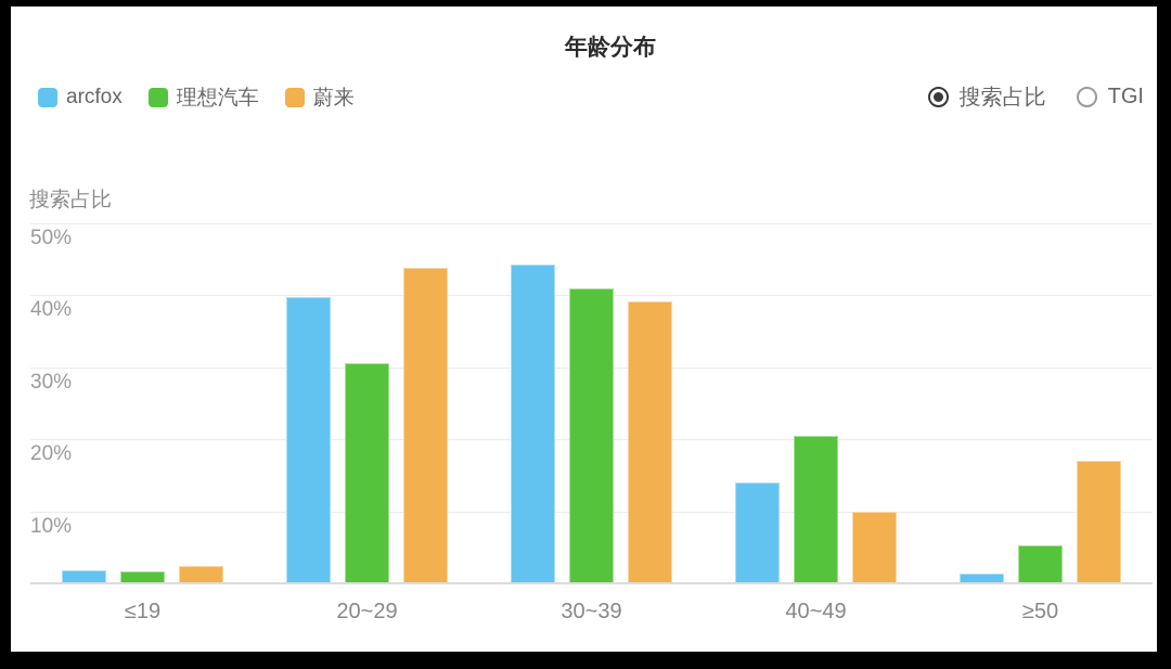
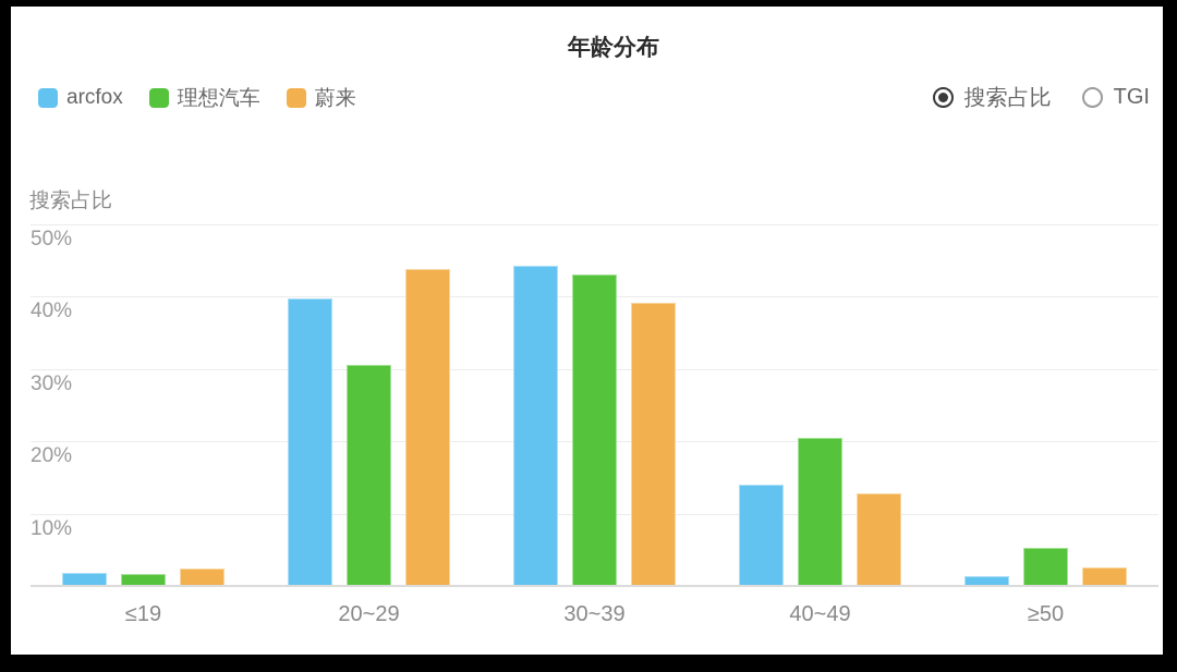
理想汽车/30~39: 41% -> 43%
蔚来/40~49: 10% -> 13%
蔚来/≥50: 17% -> 3%
